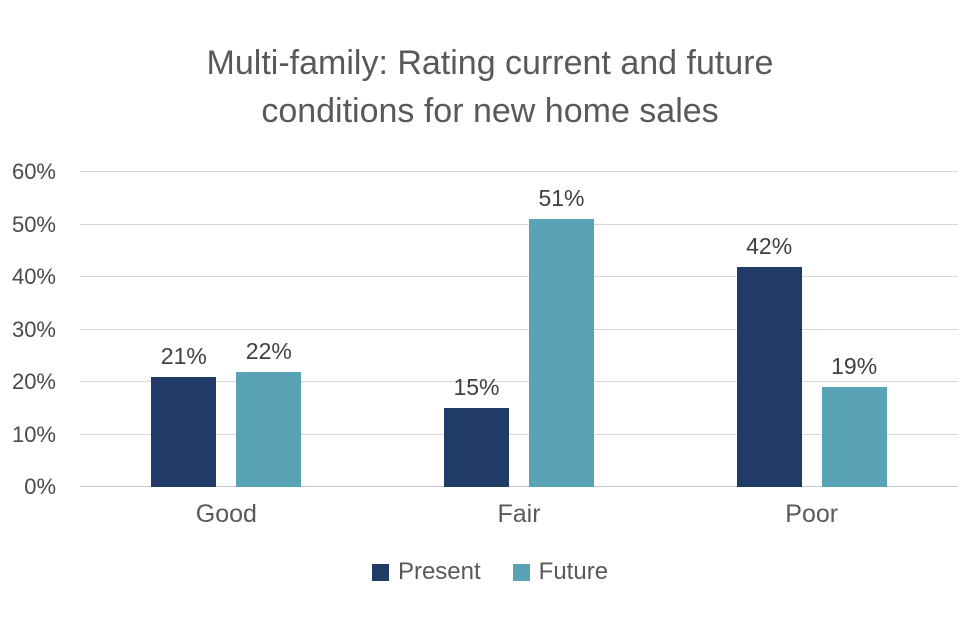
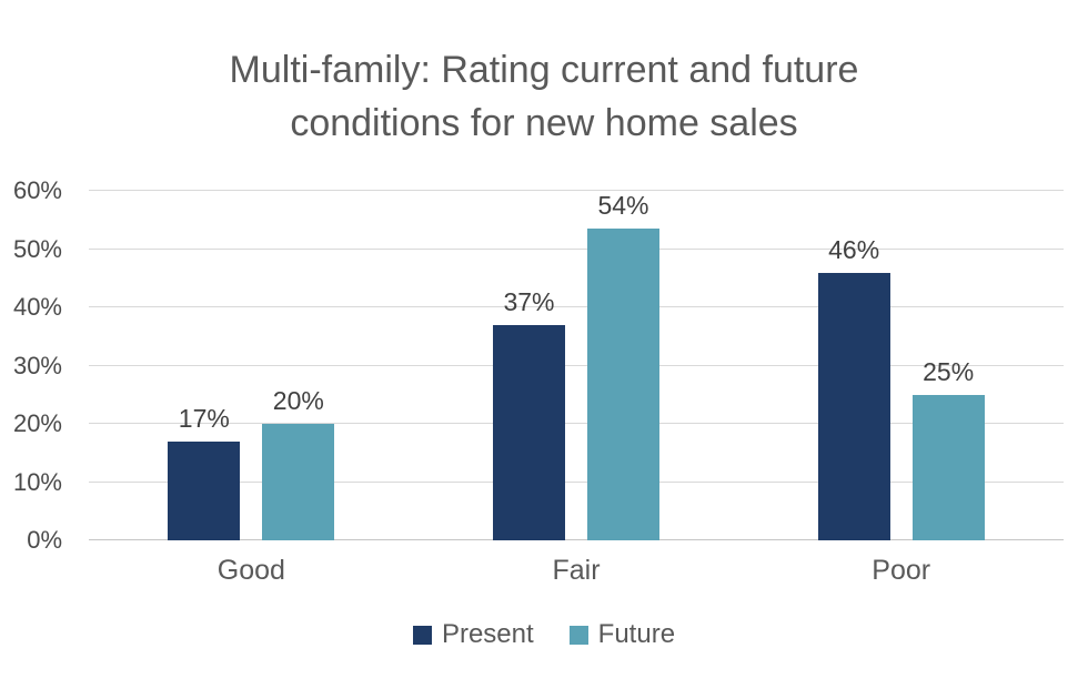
Present/Good: 21% -> 17%
Future/Good: 22% -> 20%
Present/Fair: 15% -> 37%
Future/Fair: 51% -> 54%
Present/Poor: 42% -> 46%
Future/Poor: 19% -> 25%
